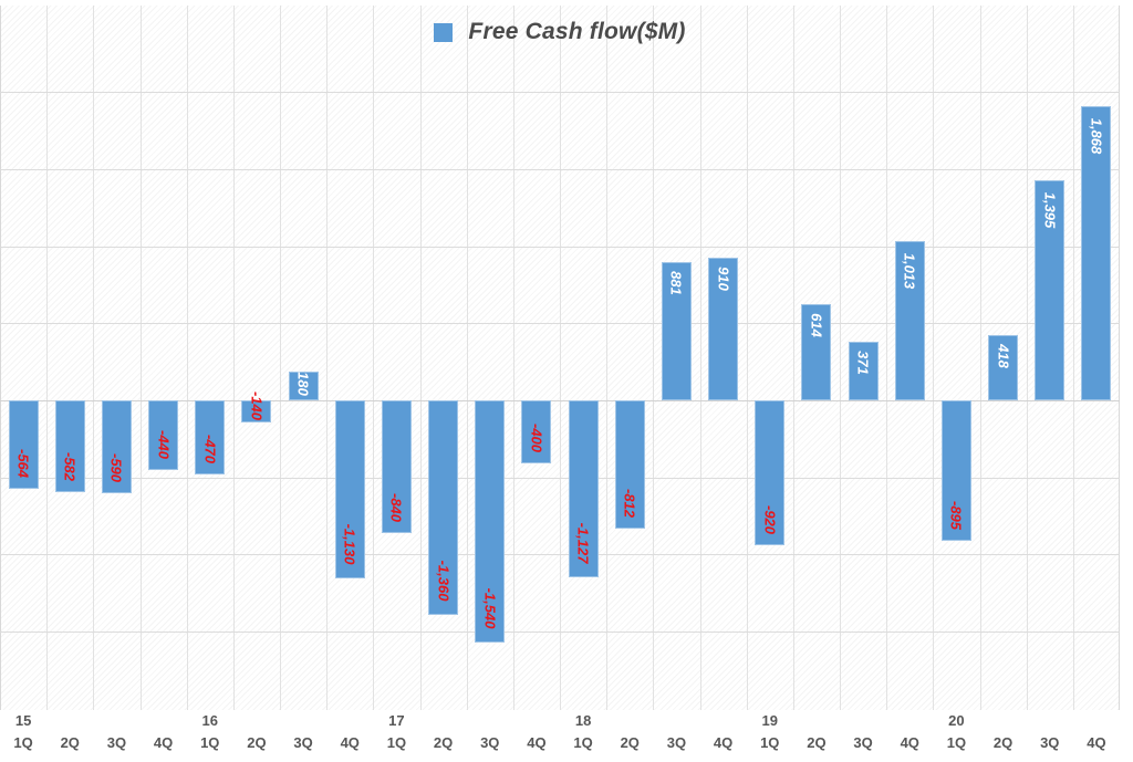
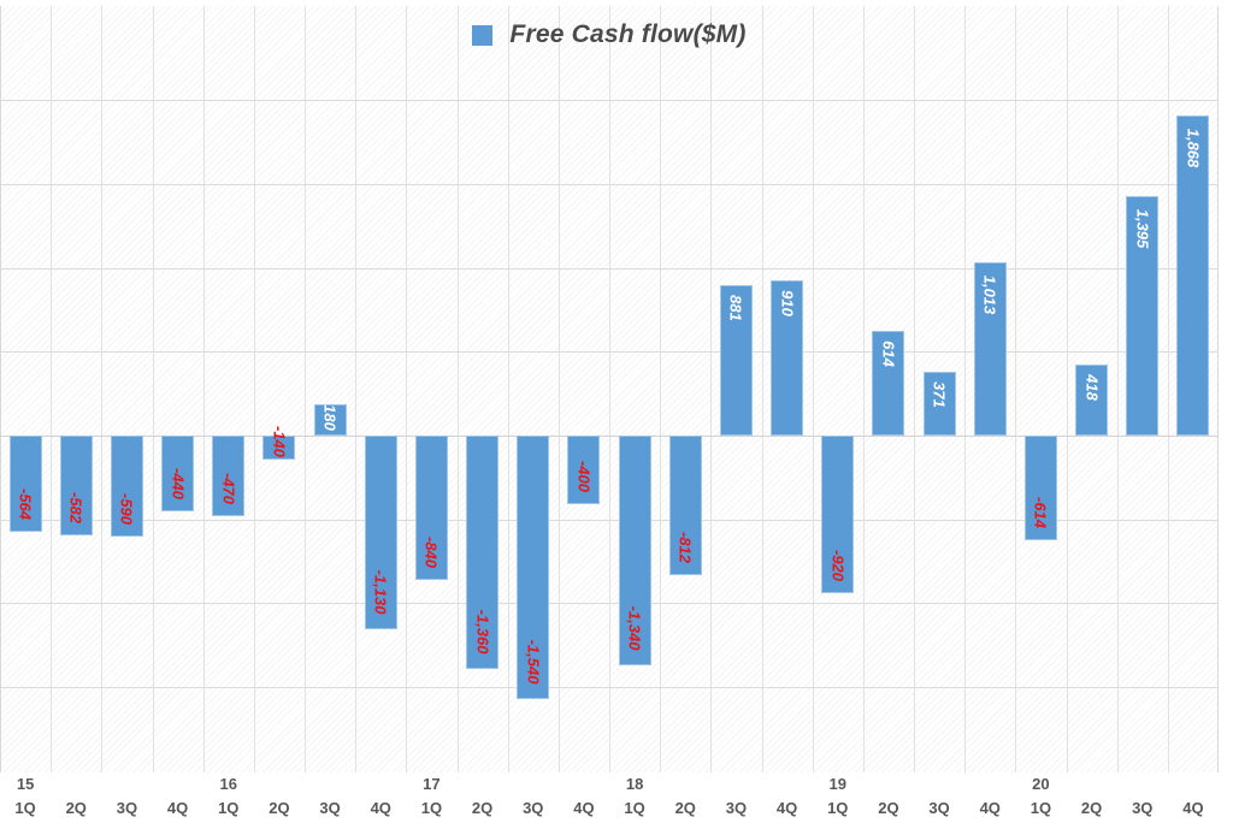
18 1Q: -1,127 -> -1,340
20 1Q: -895 -> -614
